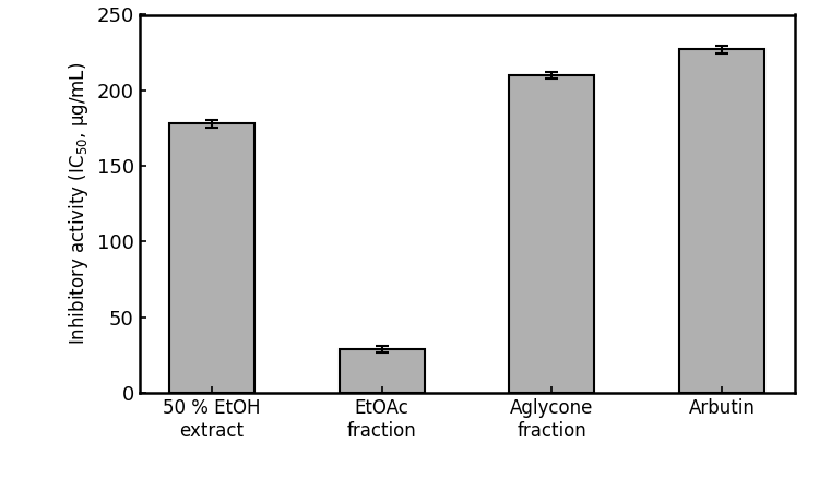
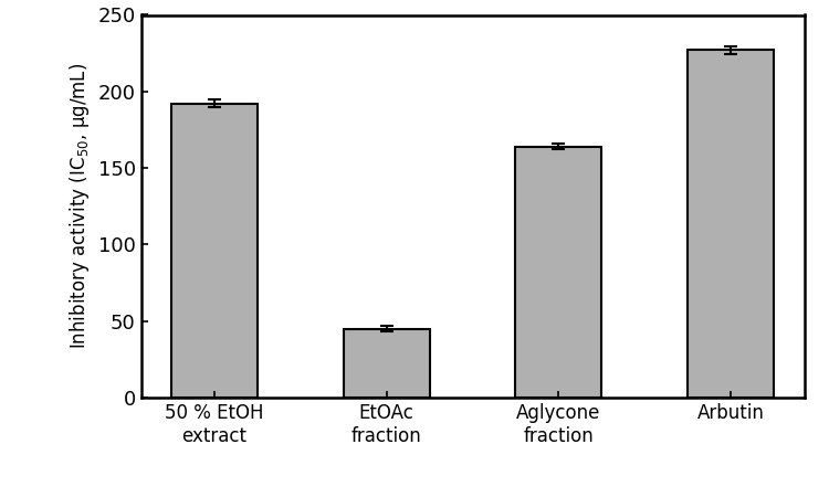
50 % EtOH extract: 178 -> 192
EtOAc fraction: 29 -> 45
Aglycone fraction: 210 -> 164
